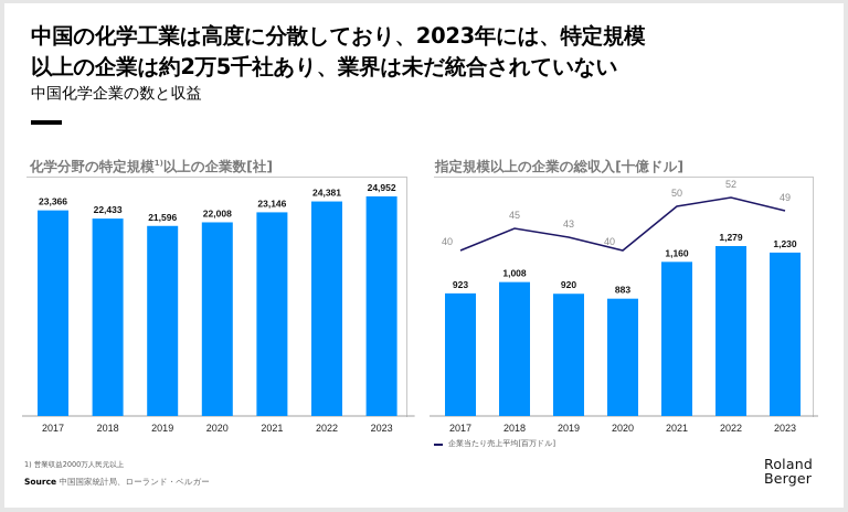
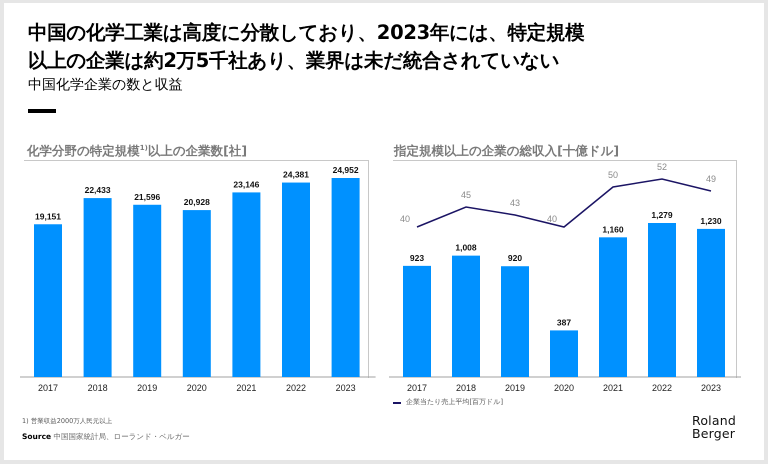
化学分野の特定規模/2017: 23,366 -> 19,151
化学分野の特定規模/2020: 22,008 -> 20,928
指定規模以上の企業の総収入[十億ドル]/2020: 883 -> 387
